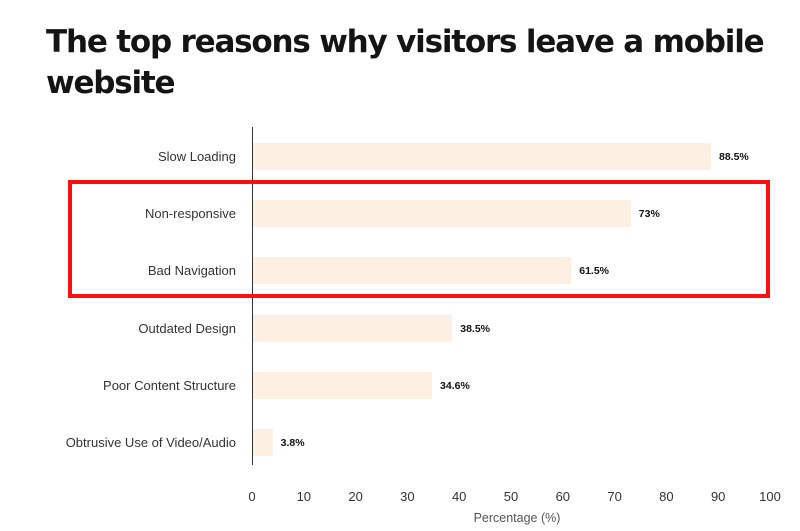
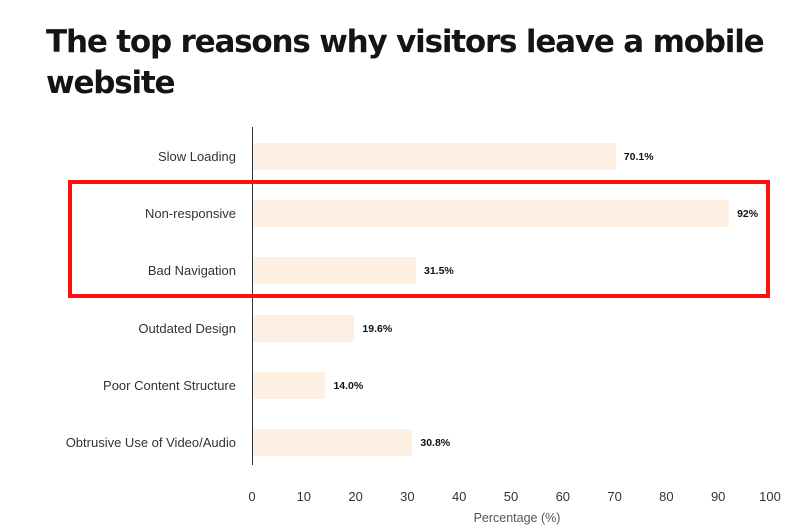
Slow Loading: 88.5% -> 70.1%
Non-responsive: 73% -> 92%
Bad Navigation: 61.5% -> 31.5%
Outdated Design: 38.5% -> 19.6%
Poor Content Structure: 34.6% -> 14.0%
Obtrusive Use of Video/Audio: 3.8% -> 30.8%
